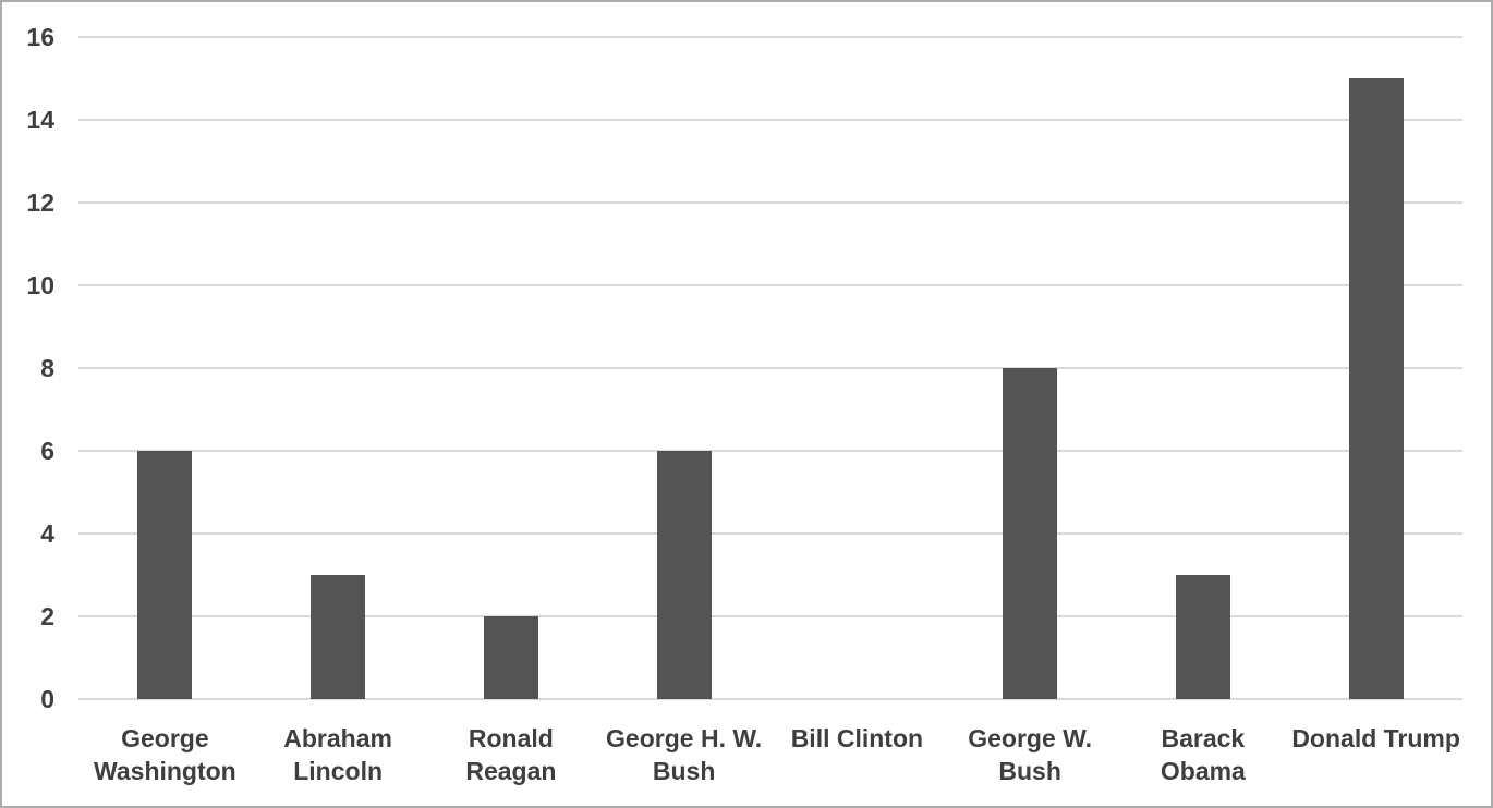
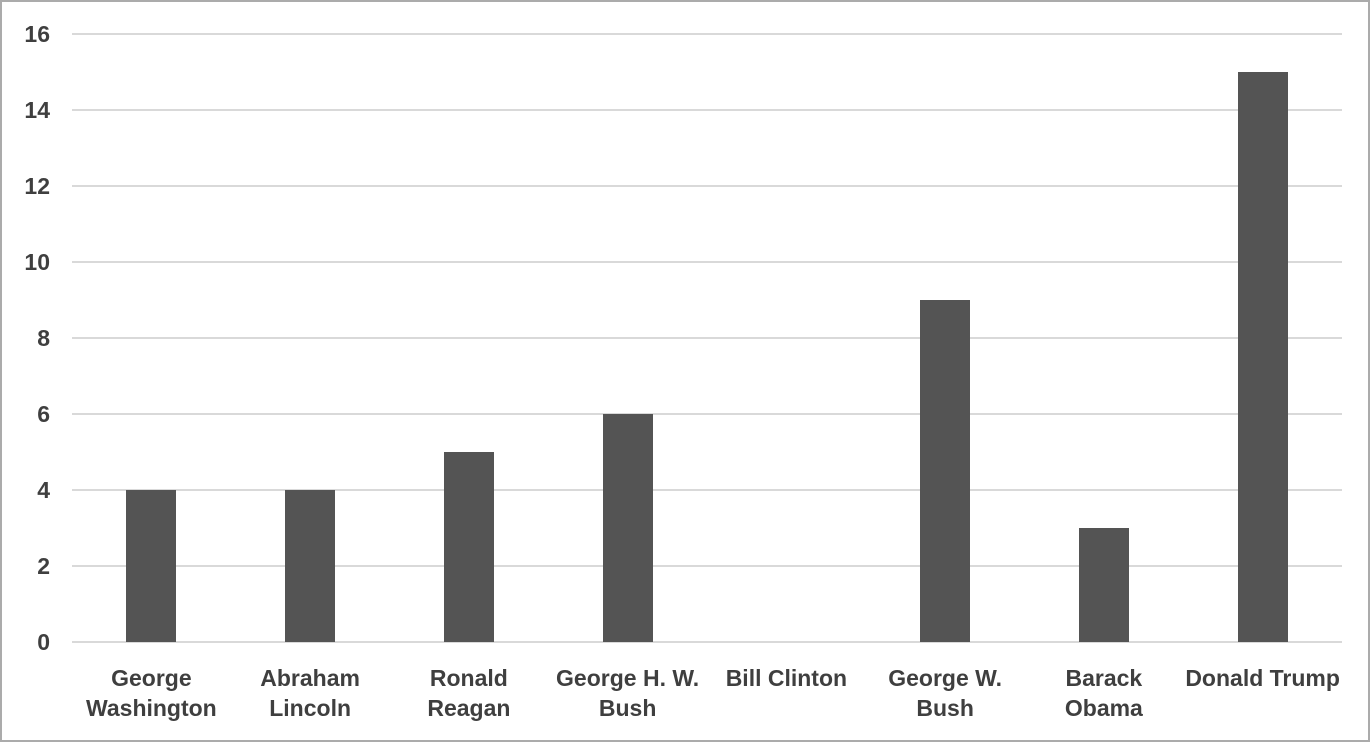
George Washington: 6 -> 4
Abraham Lincoln: 3 -> 4
Ronald Reagan: 2 -> 5
George W. Bush: 8 -> 9
